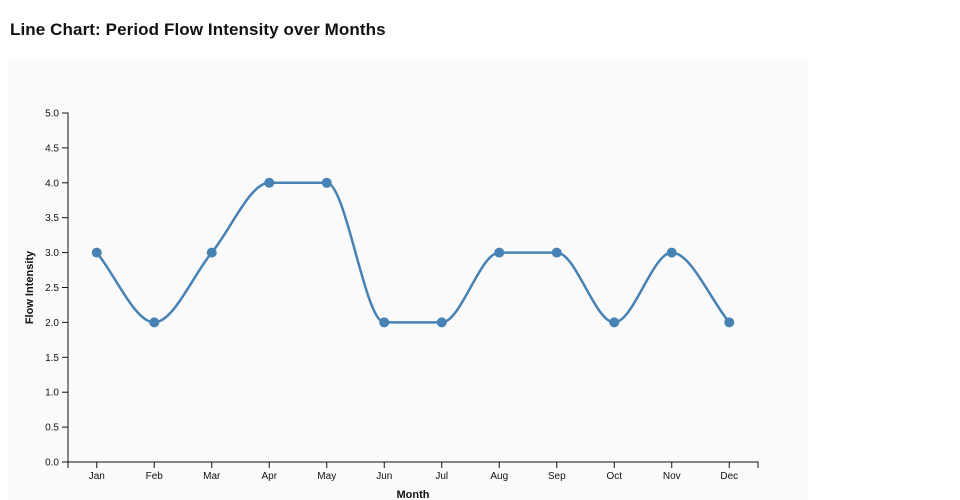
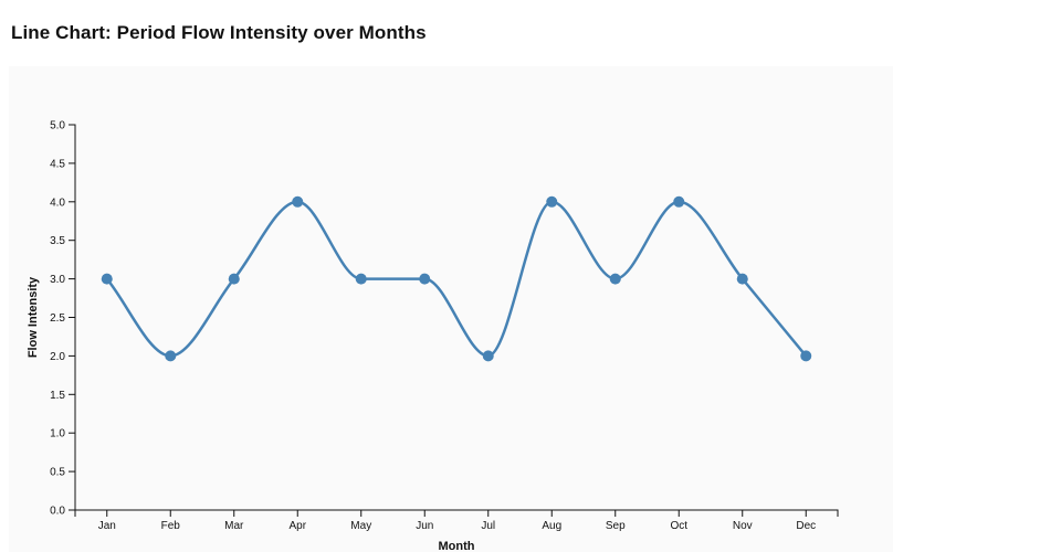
May: 4 -> 3
Jun: 2 -> 3
Aug: 3 -> 4
Oct: 2 -> 4
